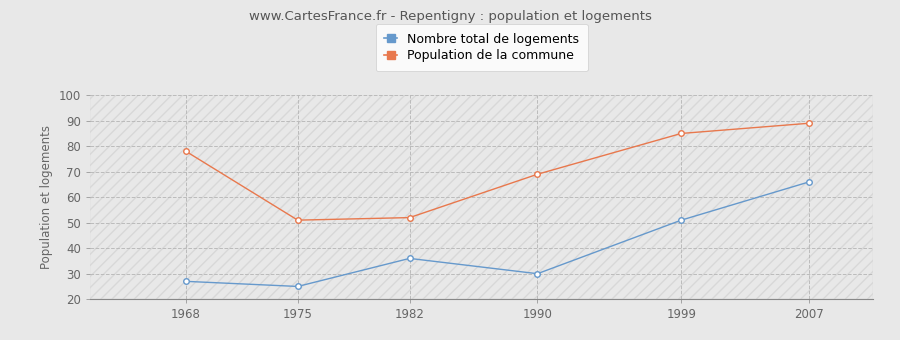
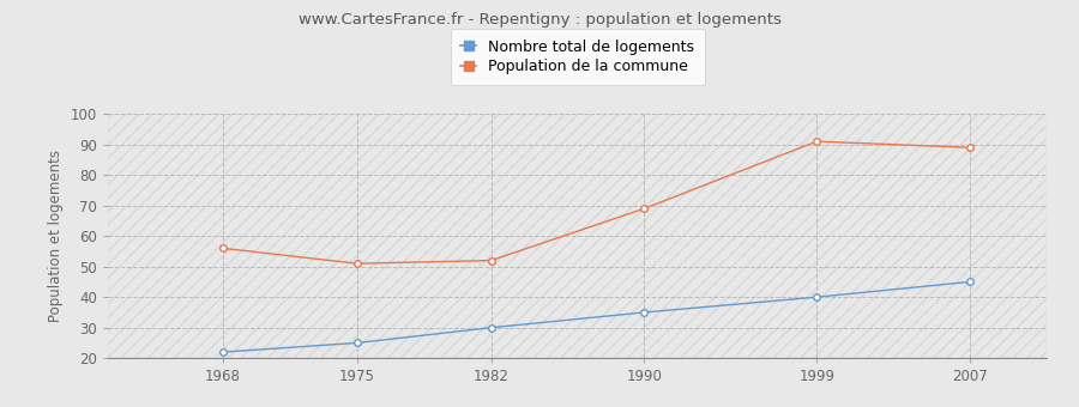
Nombre total de logements/1968: 27 -> 22
Population de la commune/1968: 78 -> 56
Nombre total de logements/1982: 36 -> 30
Nombre total de logements/1990: 30 -> 35
Nombre total de logements/1999: 51 -> 40
Population de la commune/1999: 85 -> 91
Nombre total de logements/2007: 66 -> 45
